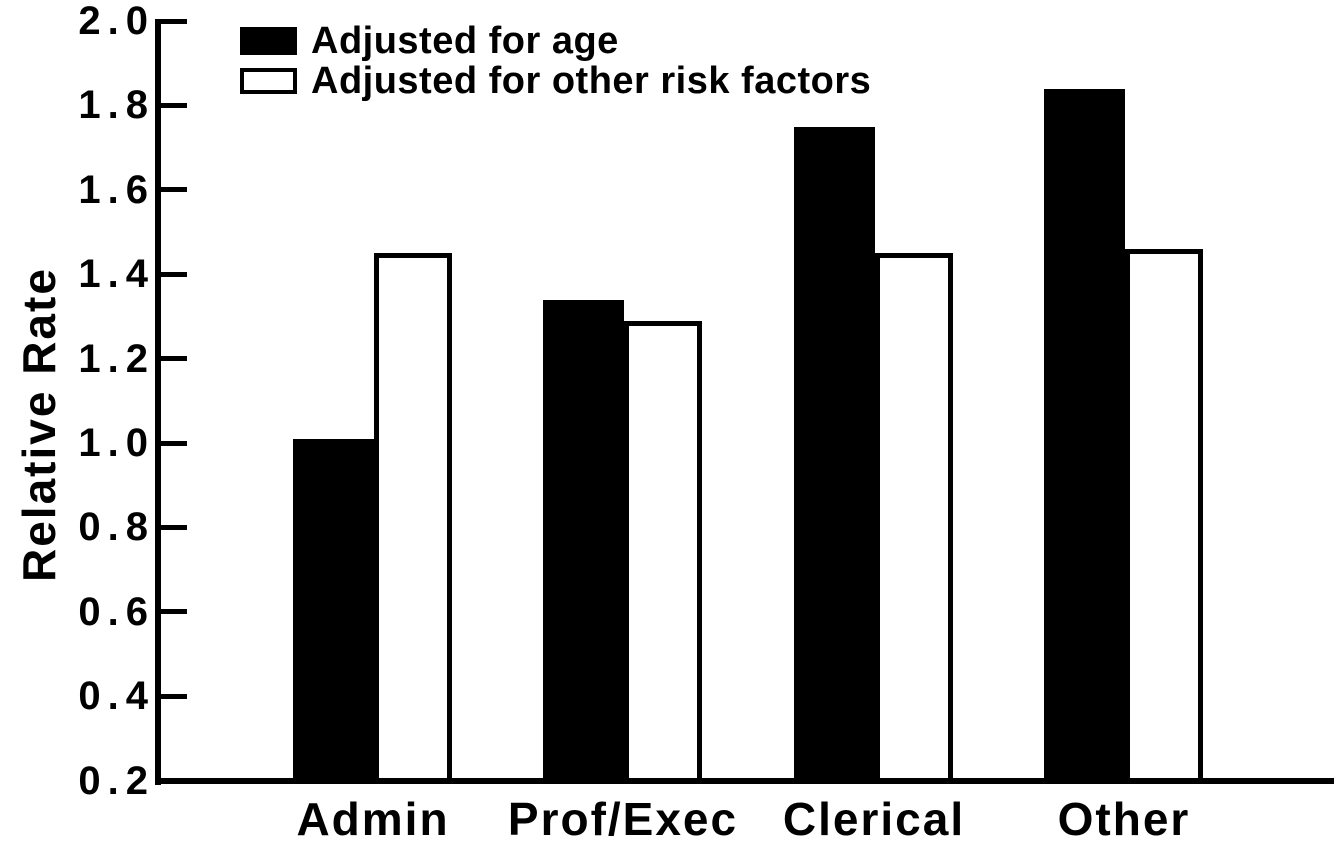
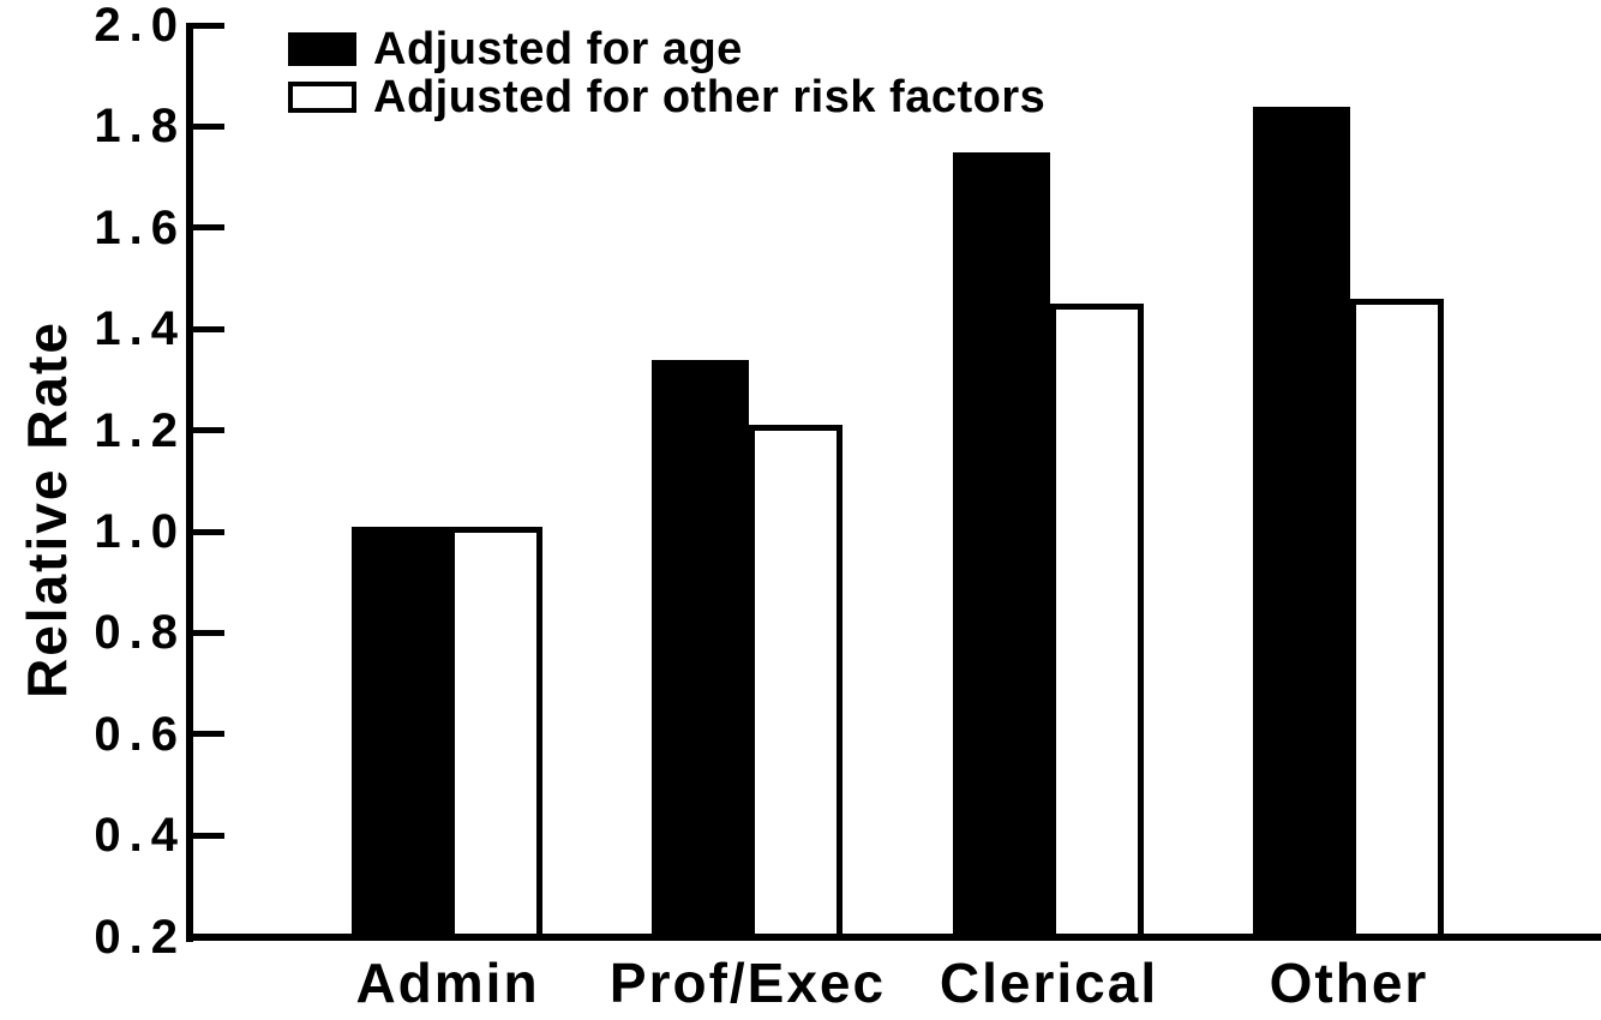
Adjusted for other risk factors/Admin: 1.45 -> 1.01
Adjusted for other risk factors/Prof/Exec: 1.29 -> 1.21
